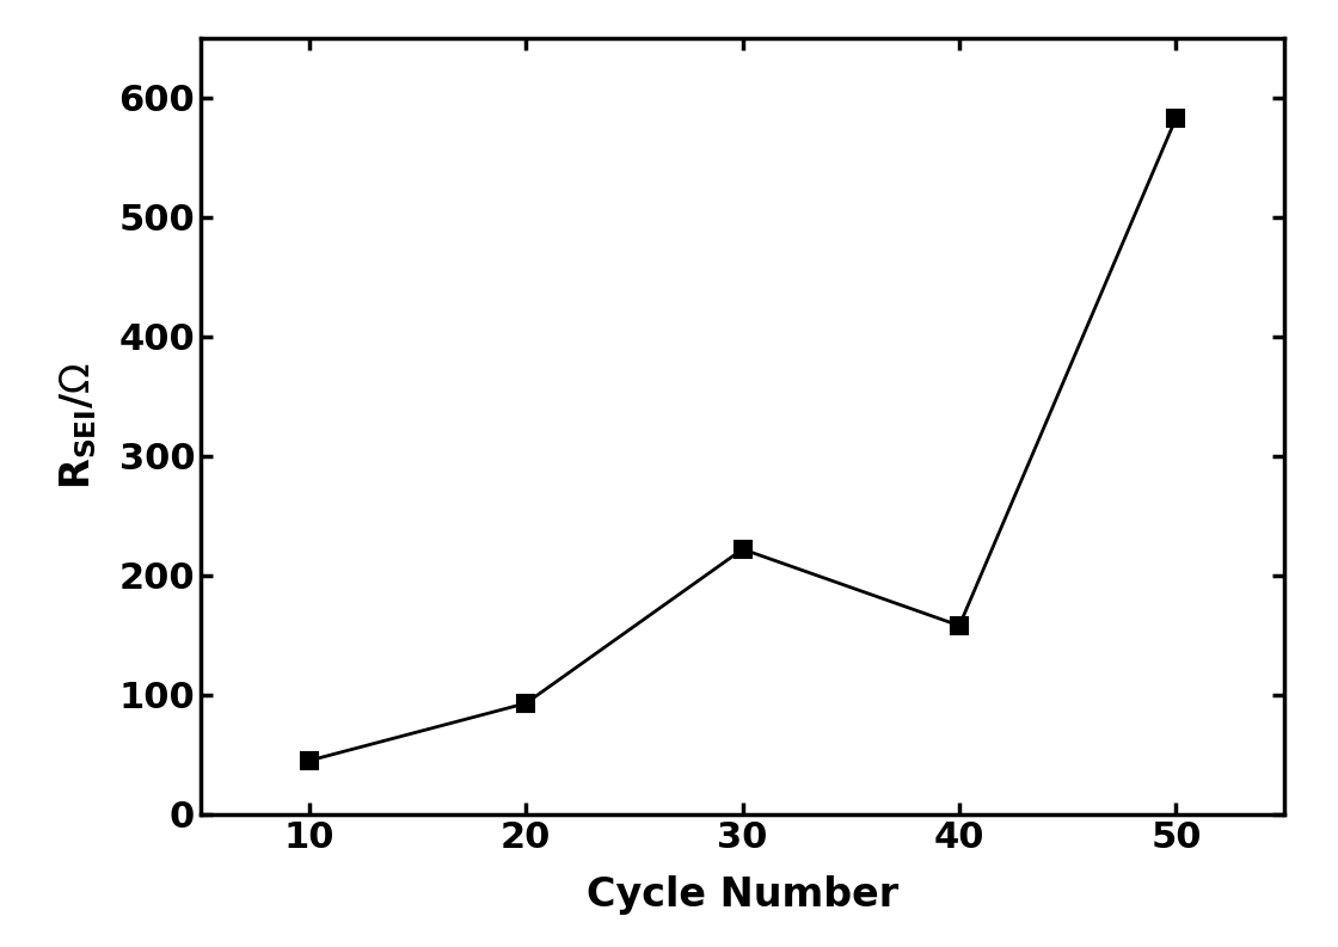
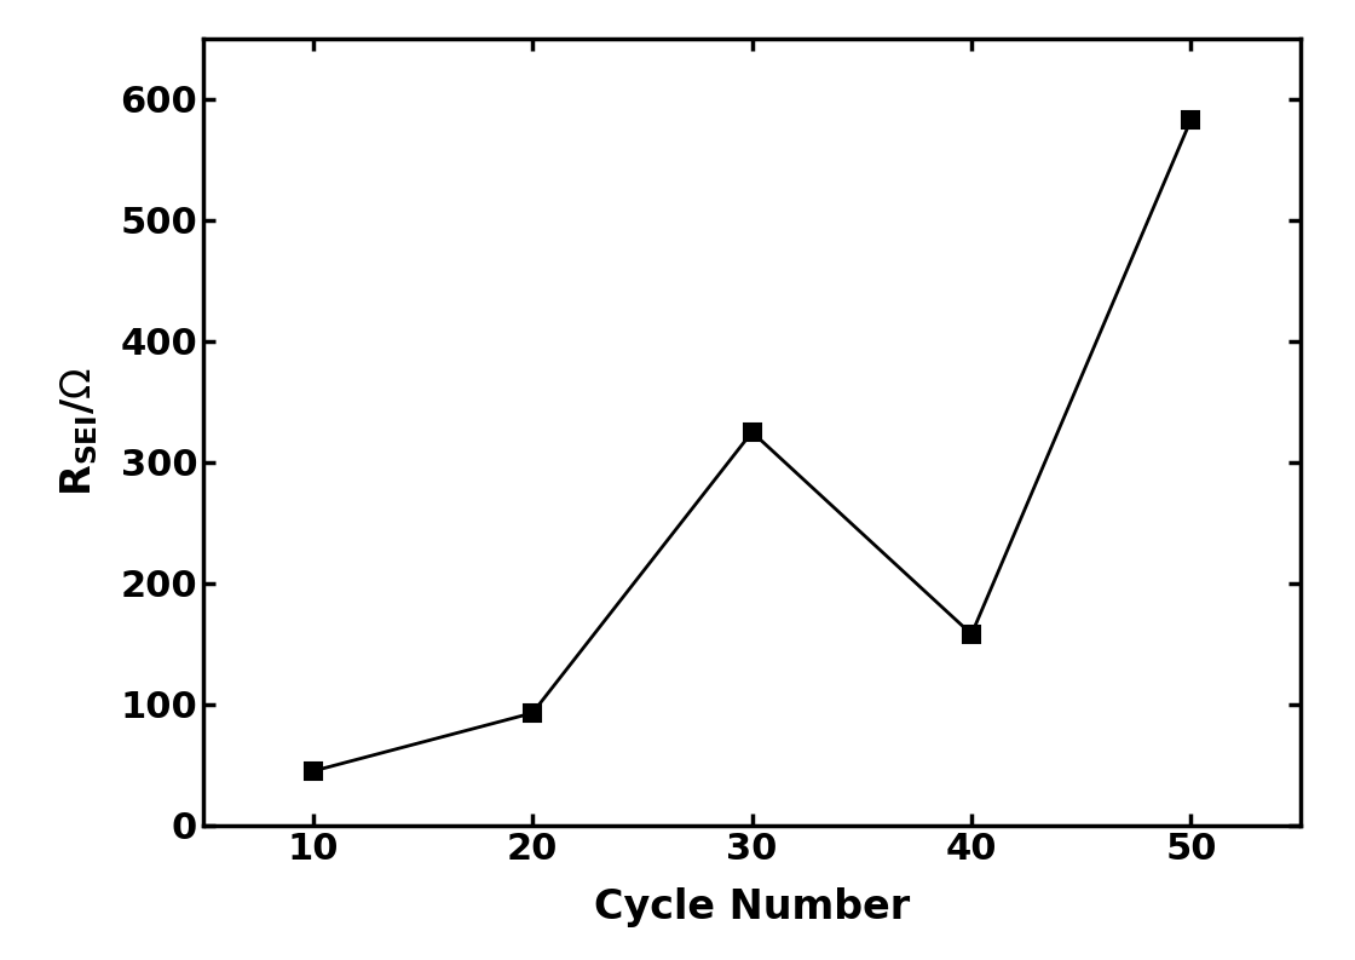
30: 222 -> 325
